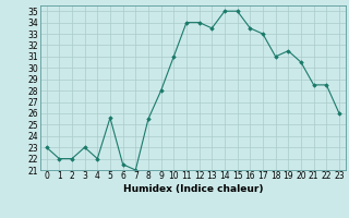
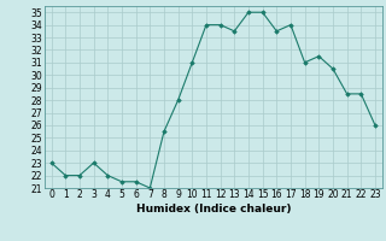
5: 25.6 -> 21.5
17: 33.0 -> 34.0
